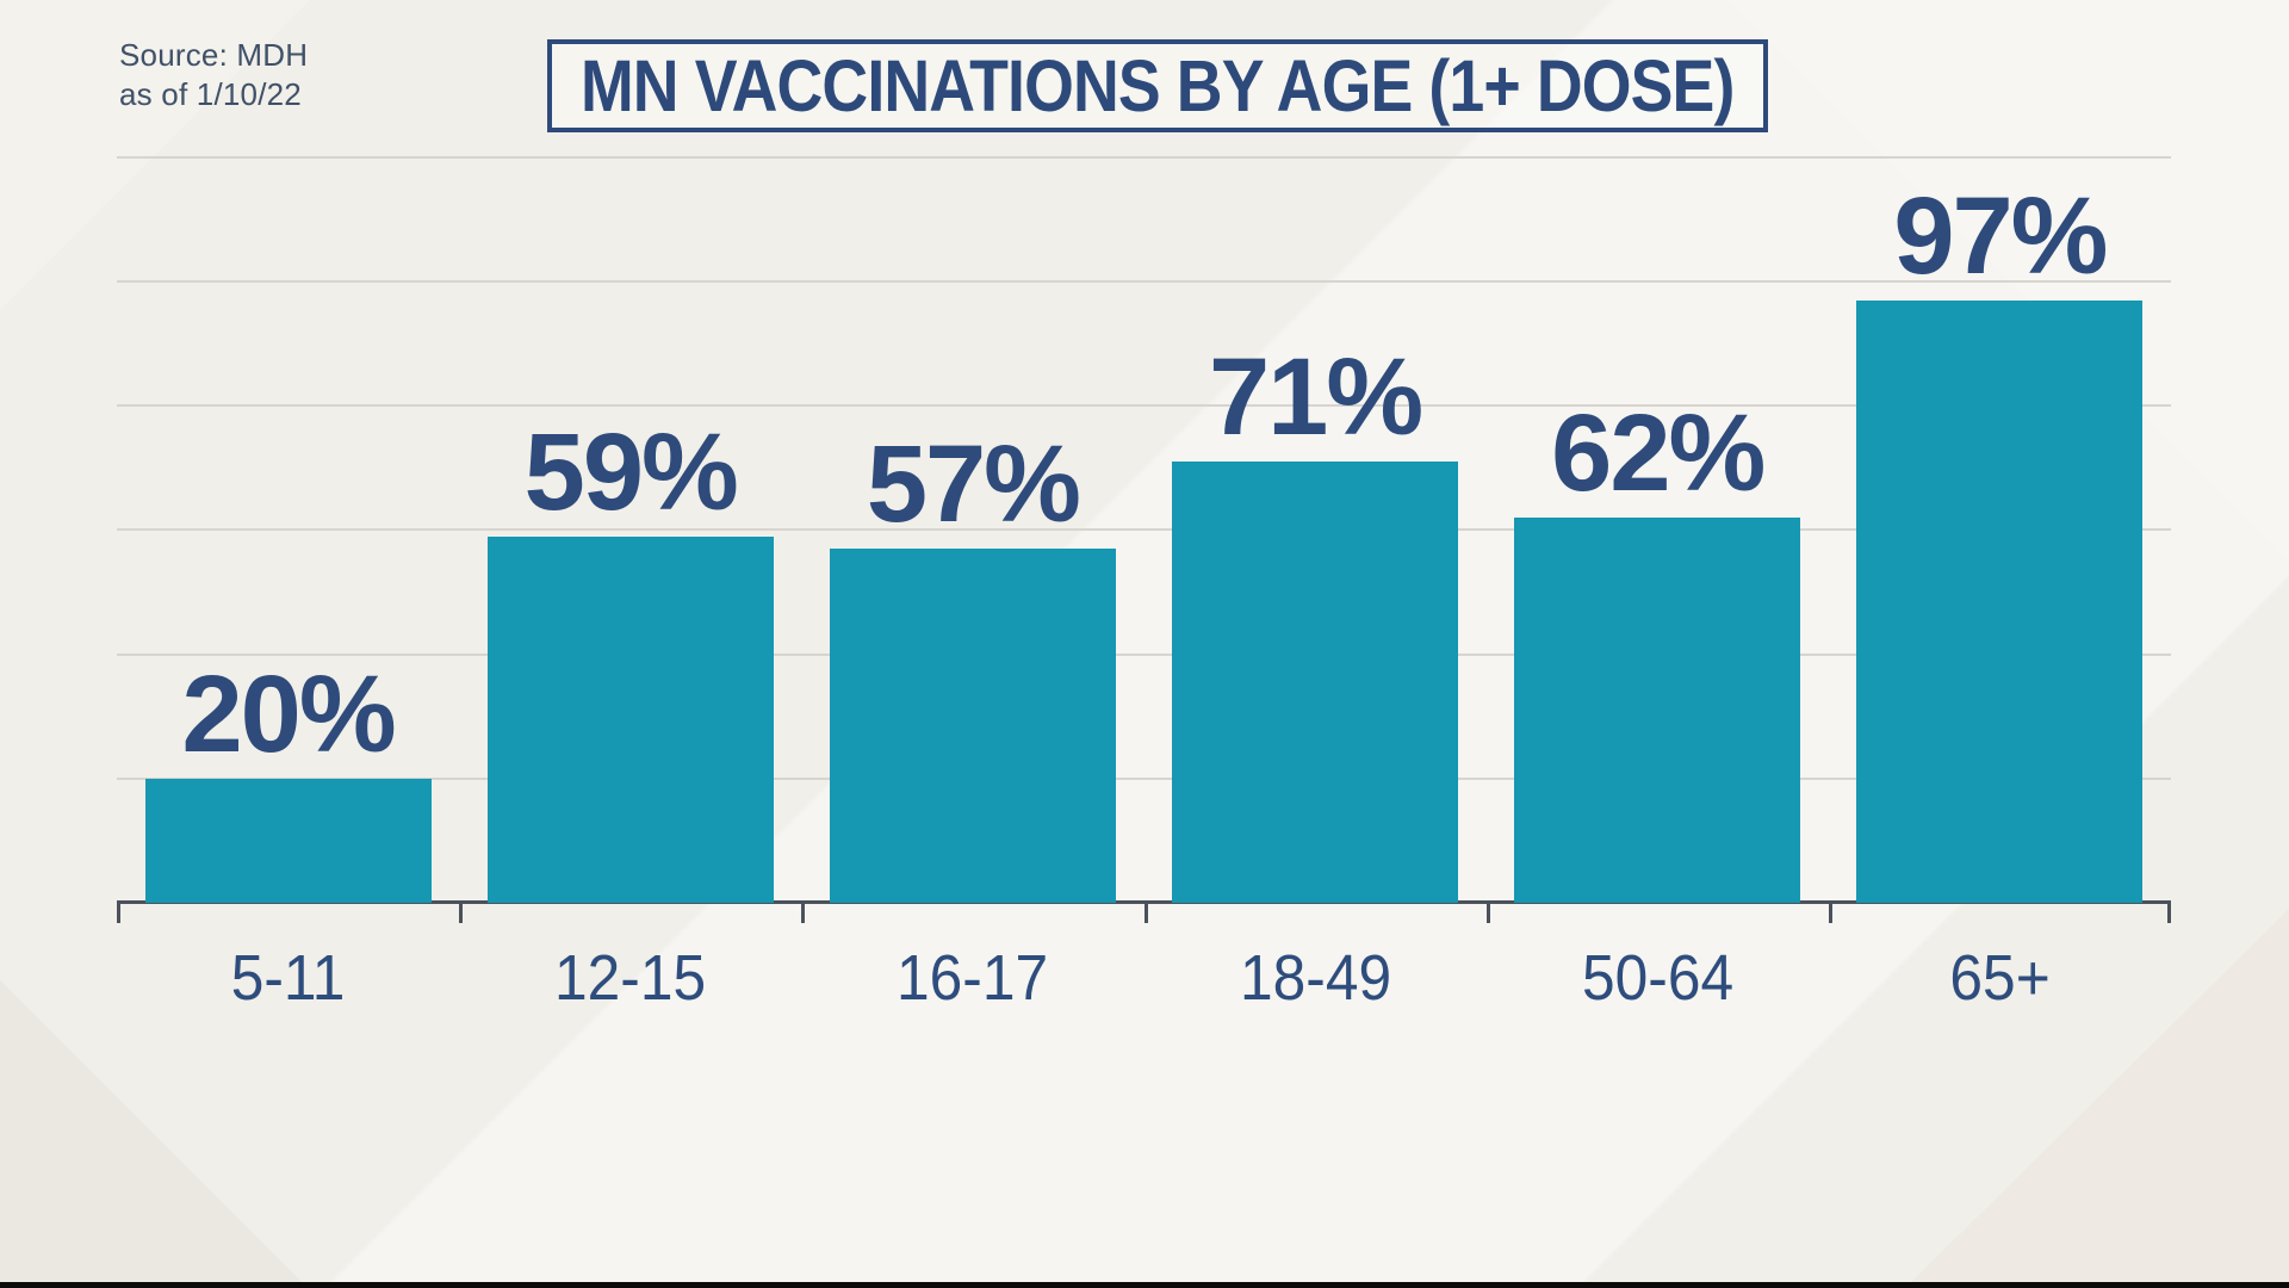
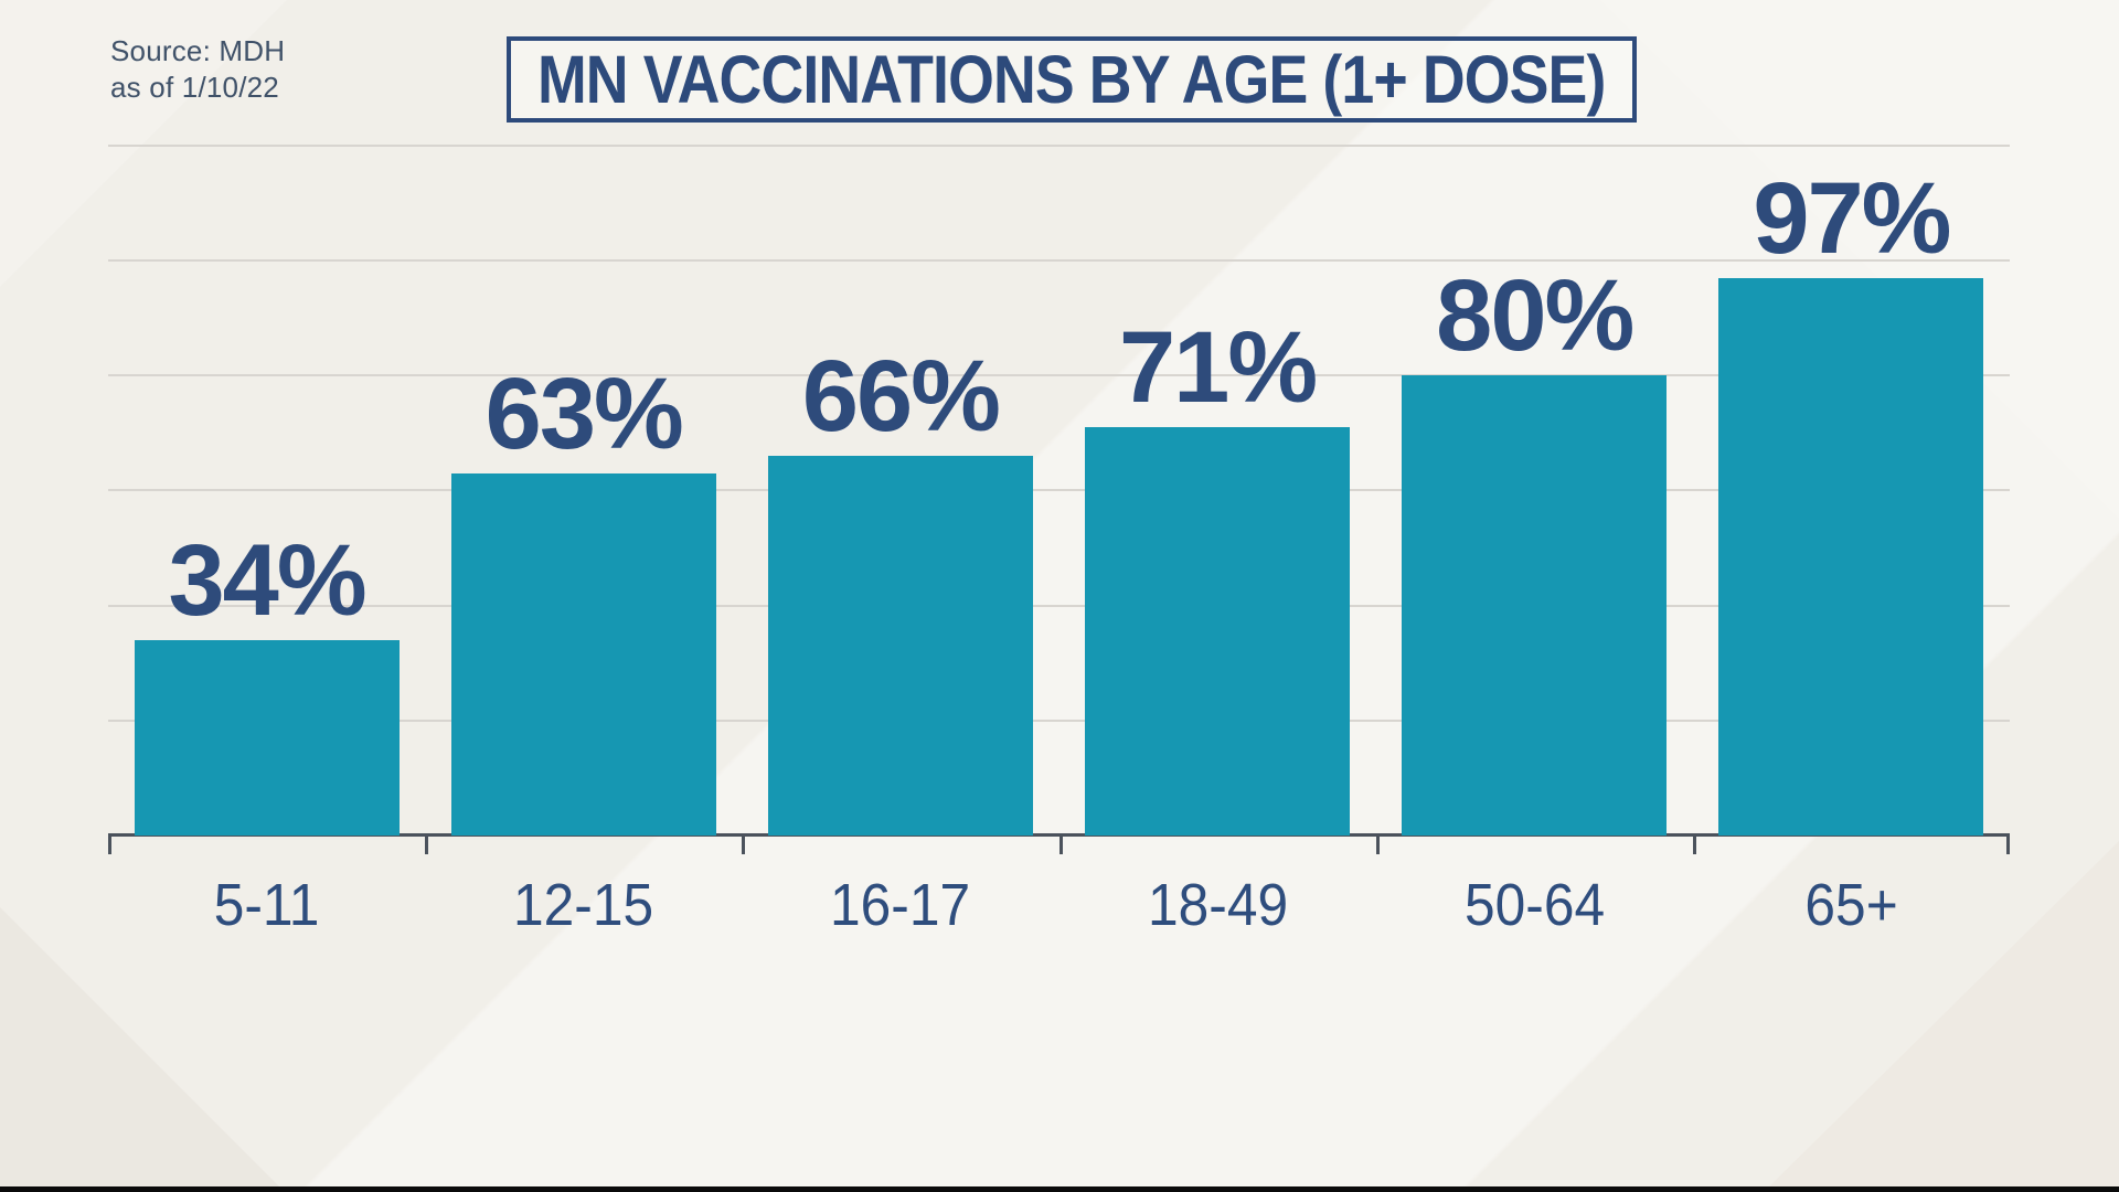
5-11: 20% -> 34%
12-15: 59% -> 63%
16-17: 57% -> 66%
50-64: 62% -> 80%
